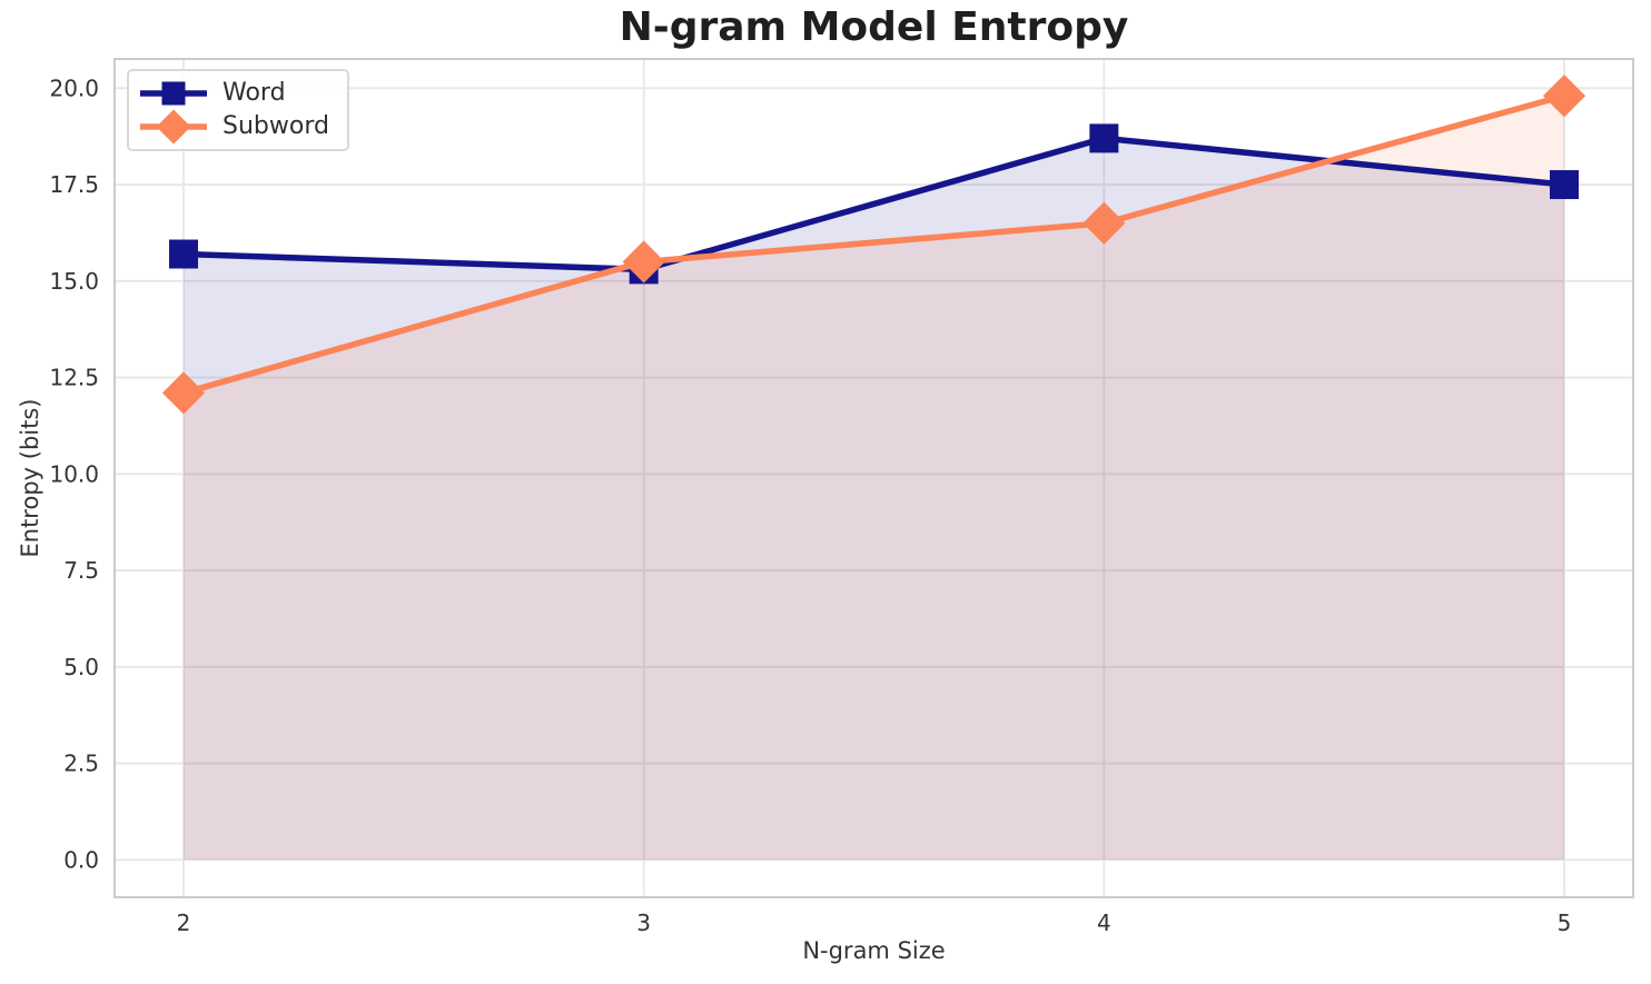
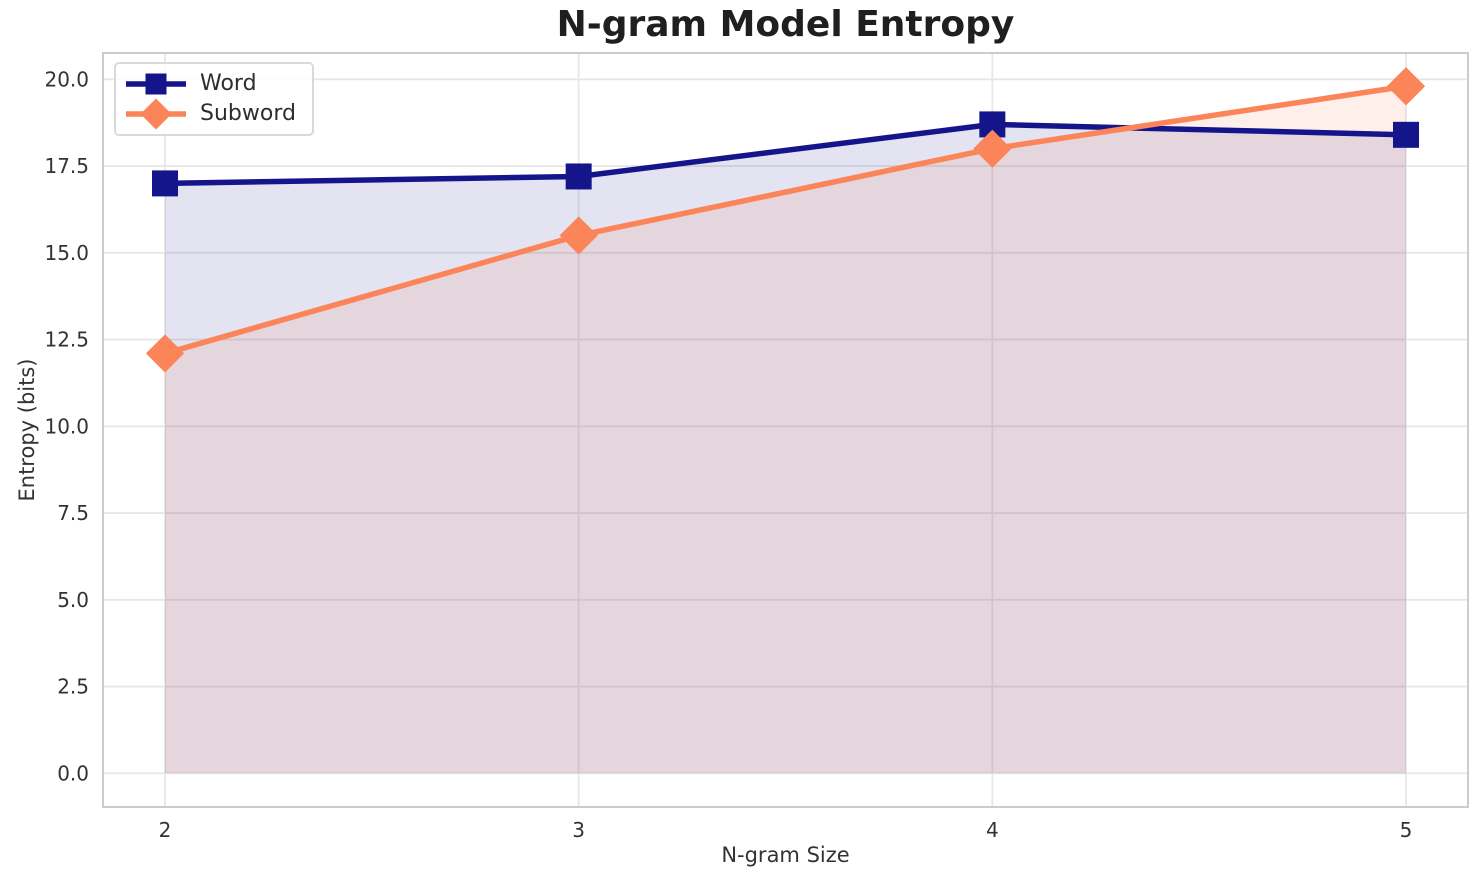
Word/2: 15.7 -> 17.0
Word/3: 15.3 -> 17.2
Subword/4: 16.5 -> 18.0
Word/5: 17.5 -> 18.4
